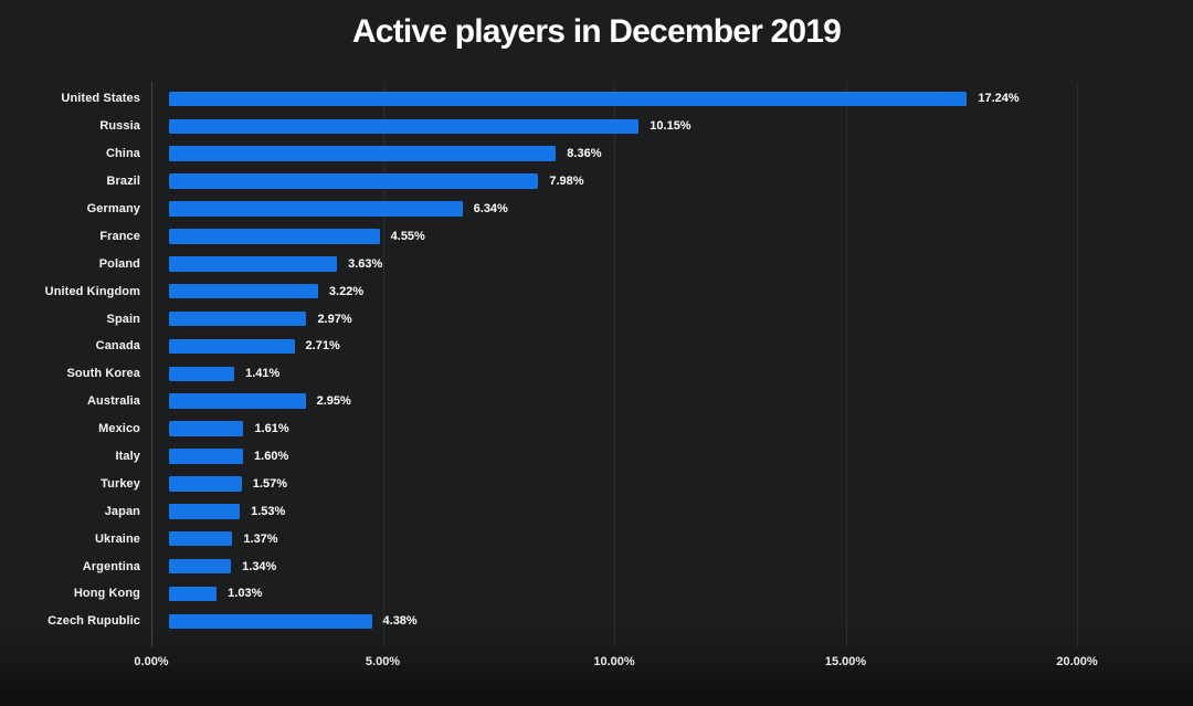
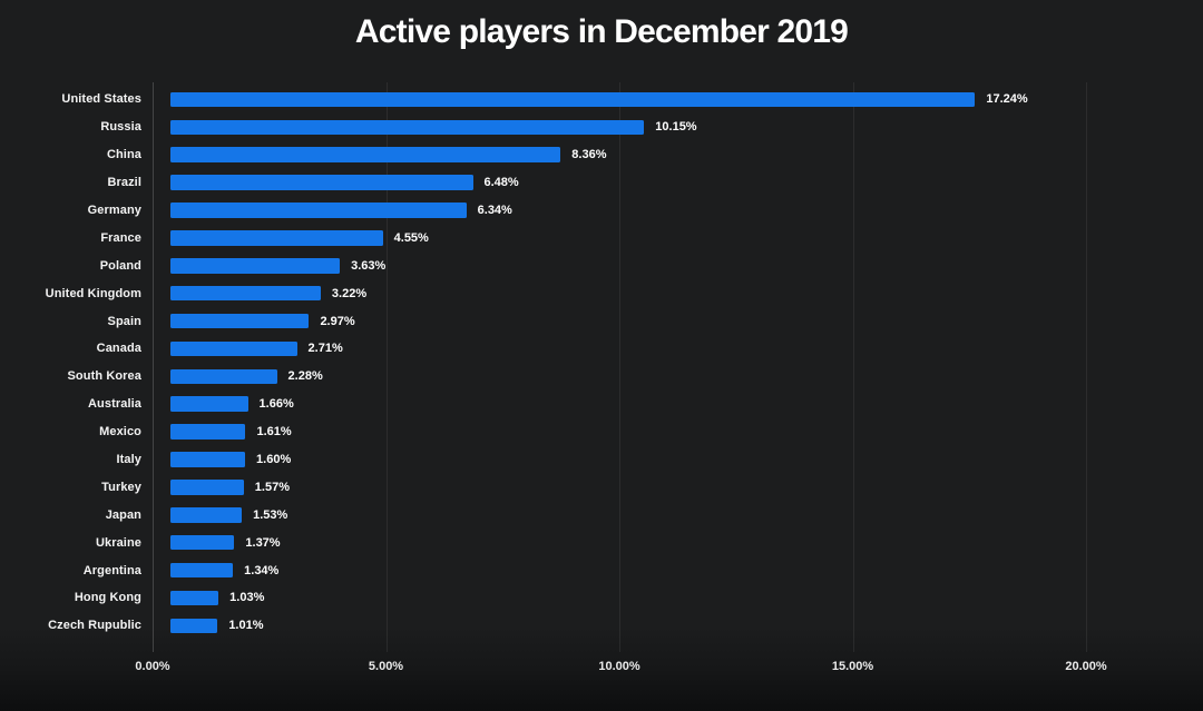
Brazil: 7.98% -> 6.48%
South Korea: 1.41% -> 2.28%
Australia: 2.95% -> 1.66%
Czech Rupublic: 4.38% -> 1.01%
